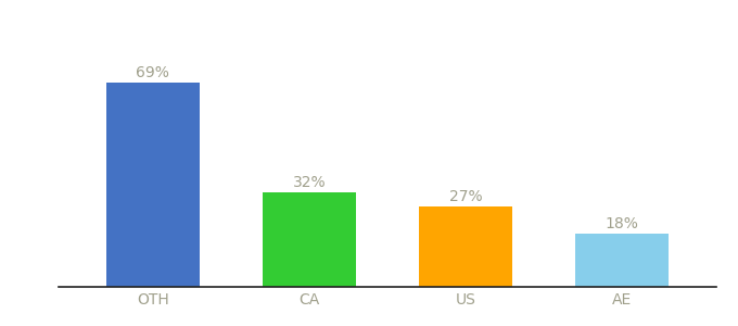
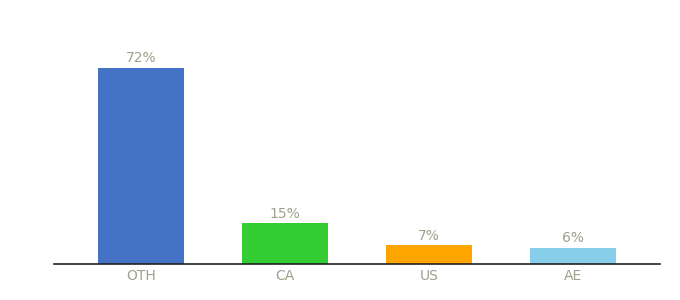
OTH: 69% -> 72%
CA: 32% -> 15%
US: 27% -> 7%
AE: 18% -> 6%
